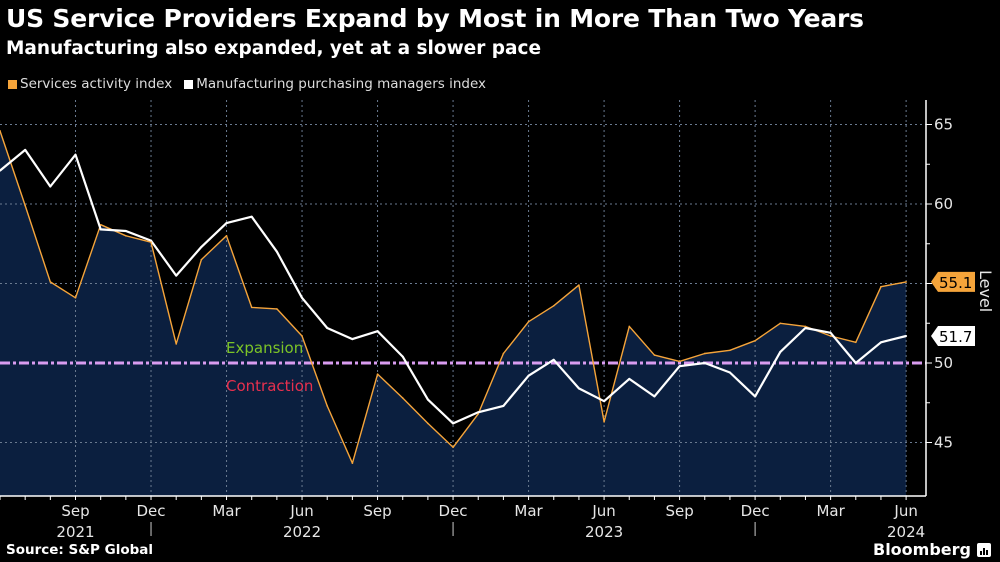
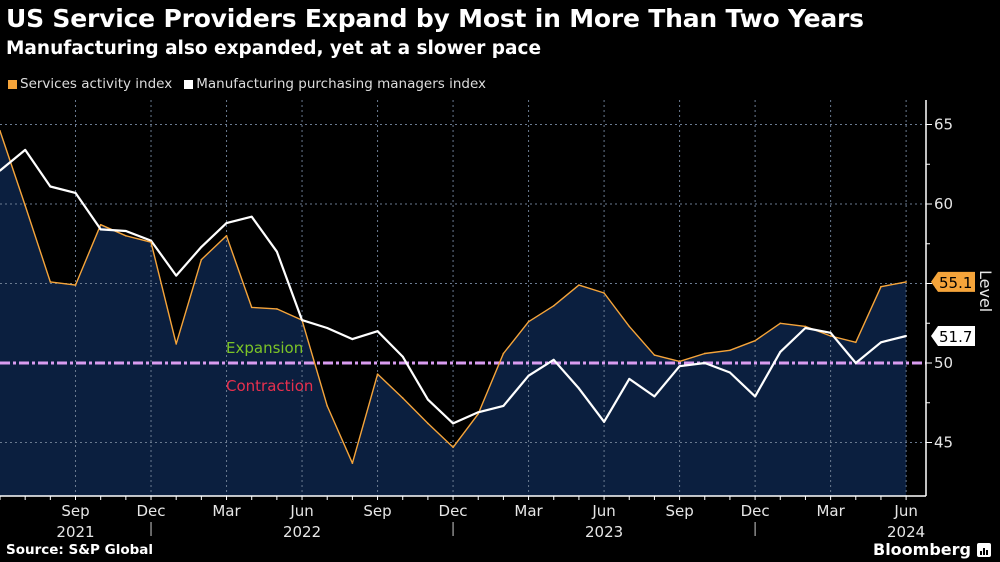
Services activity index/Sep 2021: 54.1 -> 54.9
Manufacturing purchasing managers index/Sep 2021: 63.1 -> 60.7
Services activity index/Jun 2022: 51.7 -> 52.7
Manufacturing purchasing managers index/Jun 2022: 54.1 -> 52.7
Services activity index/Jun 2023: 46.3 -> 54.4
Manufacturing purchasing managers index/Jun 2023: 47.6 -> 46.3
